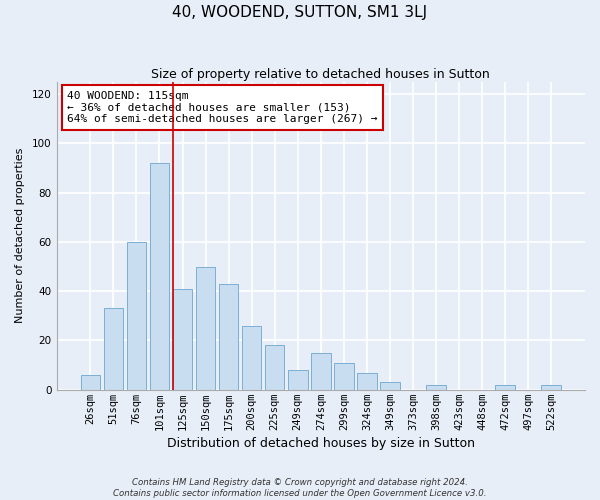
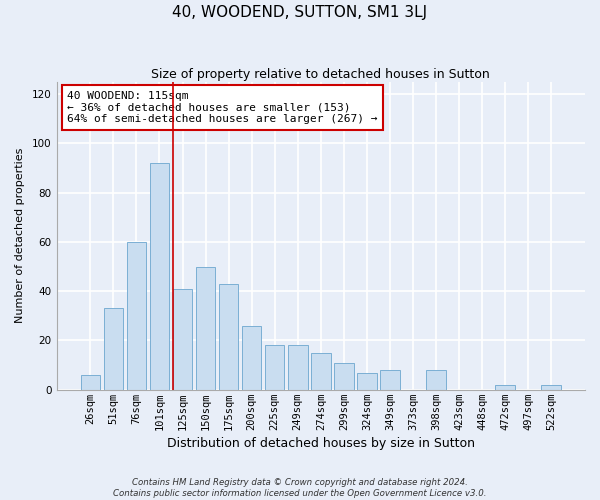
249sqm: 8 -> 18
349sqm: 3 -> 8
398sqm: 2 -> 8
